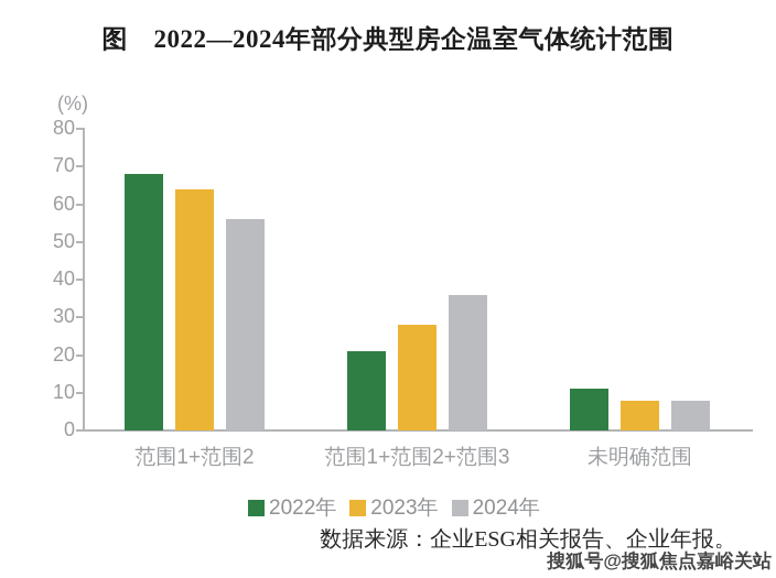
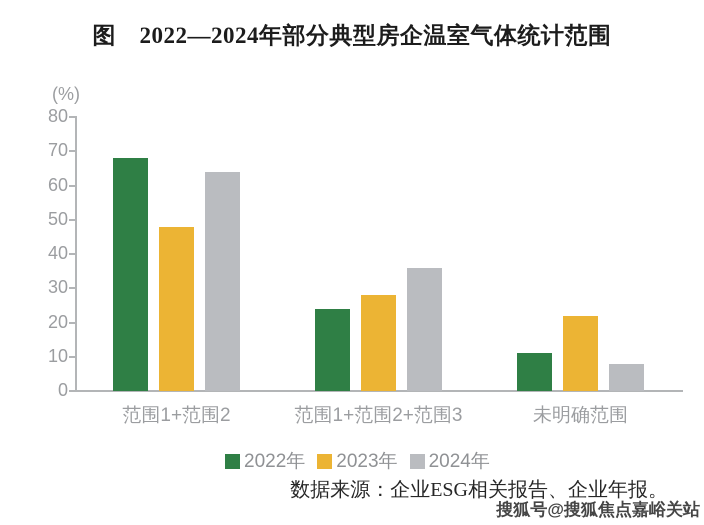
2023年/范围1+范围2: 64 -> 48
2024年/范围1+范围2: 56 -> 64
2022年/范围1+范围2+范围3: 21 -> 24
2023年/未明确范围: 8 -> 22
